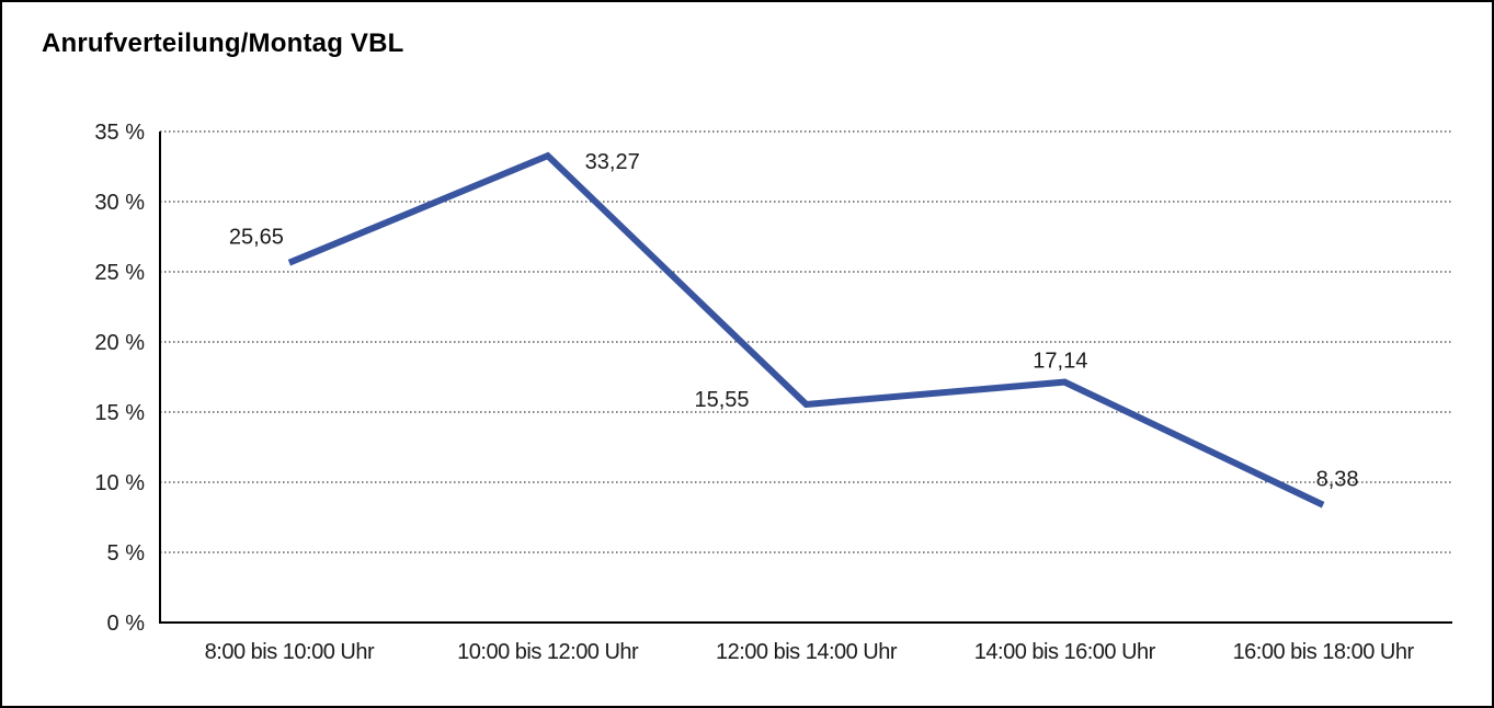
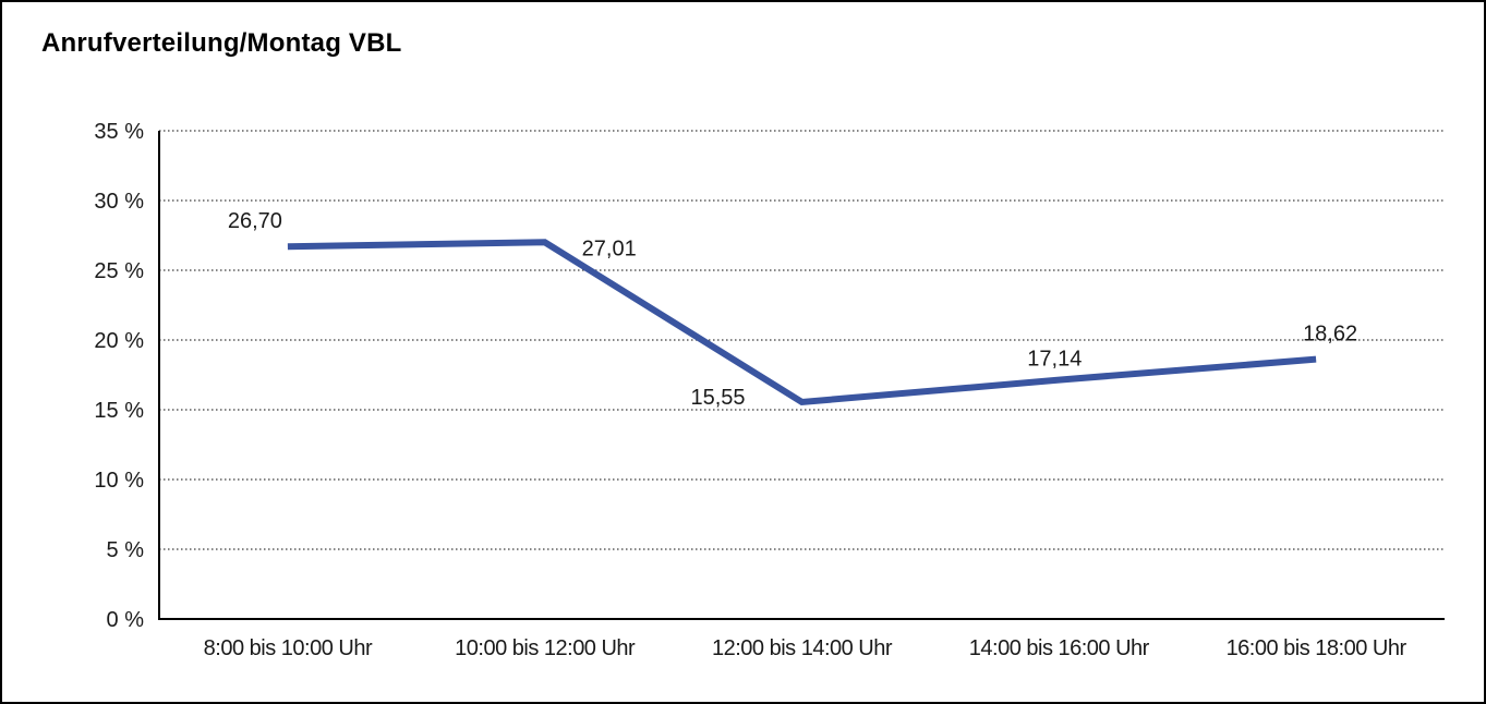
8:00 bis 10:00 Uhr: 25,65 -> 26,70
10:00 bis 12:00 Uhr: 33,27 -> 27,01
16:00 bis 18:00 Uhr: 8,38 -> 18,62
